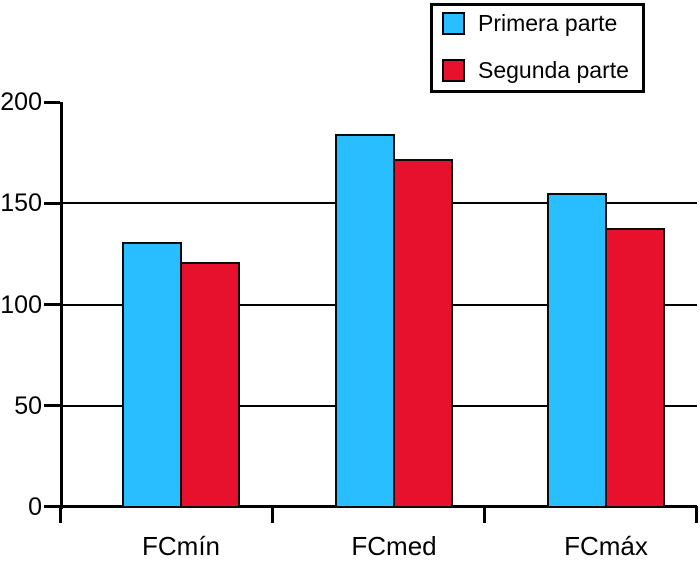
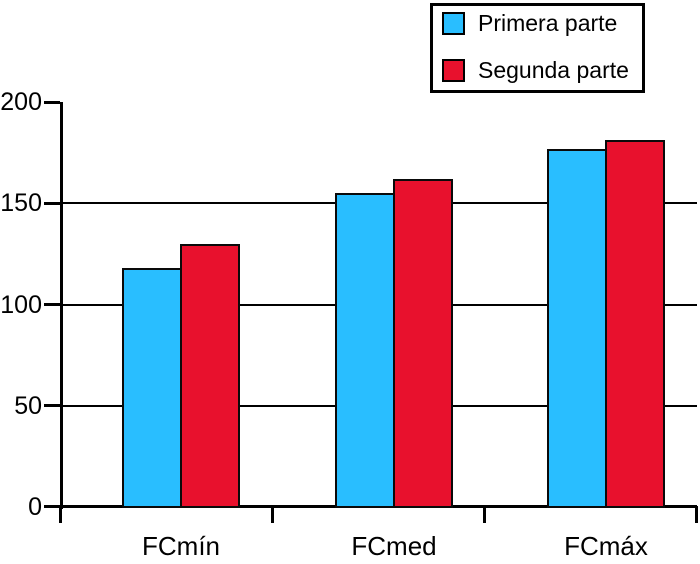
Primera parte/FCmín: 131 -> 118
Segunda parte/FCmín: 121 -> 130
Primera parte/FCmed: 184 -> 155
Segunda parte/FCmed: 172 -> 162
Primera parte/FCmáx: 155 -> 177
Segunda parte/FCmáx: 138 -> 181
